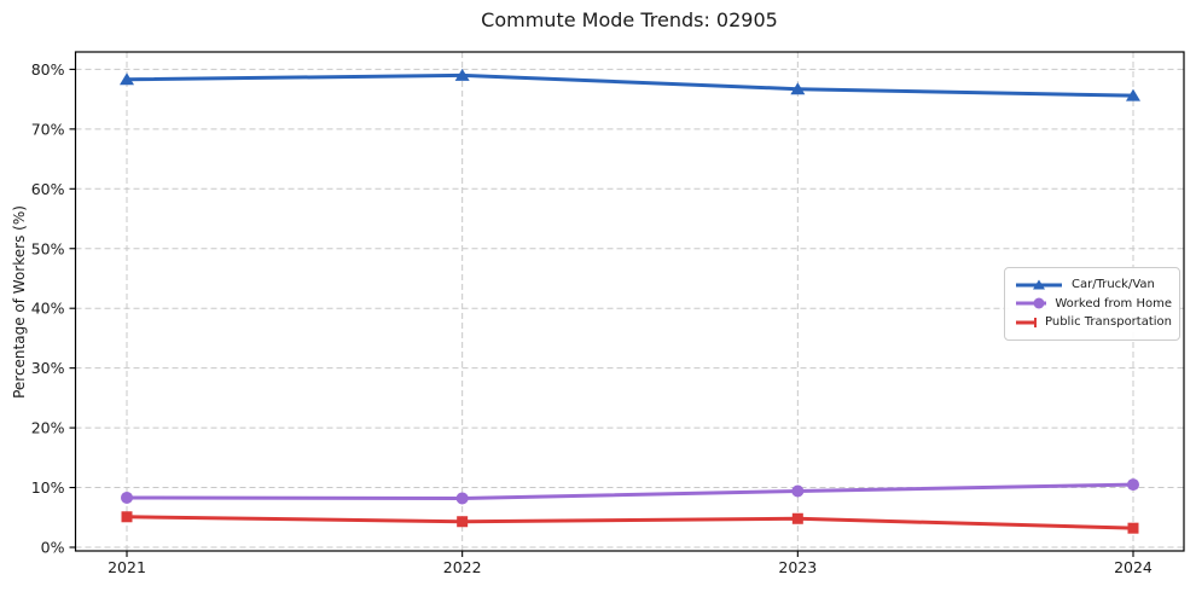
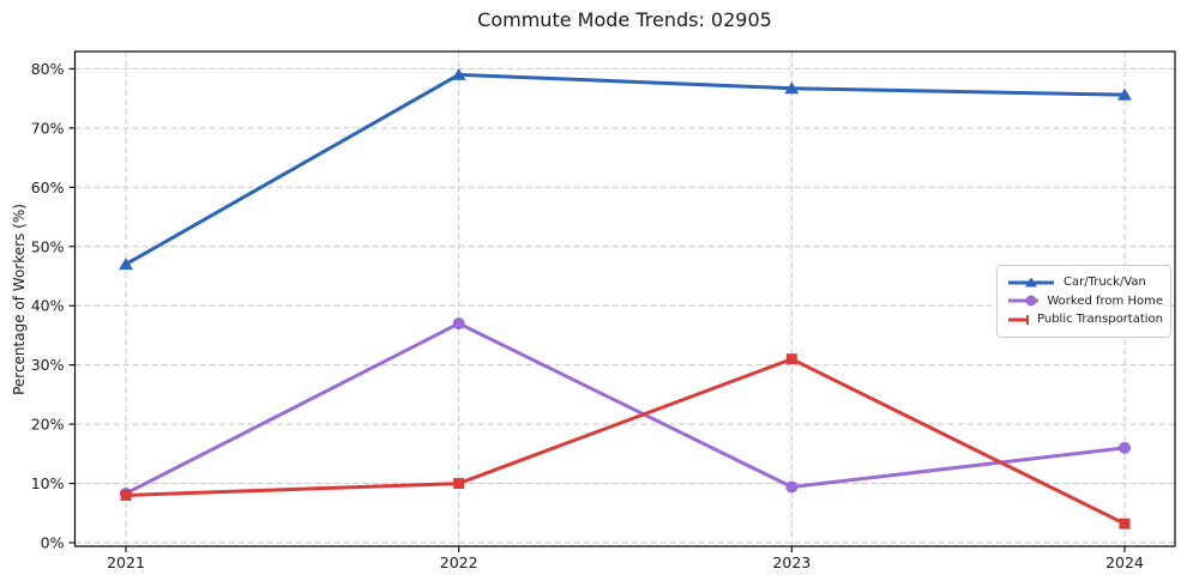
Car/Truck/Van/2021: 78% -> 47%
Public Transportation/2021: 5% -> 8%
Worked from Home/2022: 8% -> 37%
Public Transportation/2022: 4% -> 10%
Public Transportation/2023: 5% -> 31%
Worked from Home/2024: 10% -> 16%
